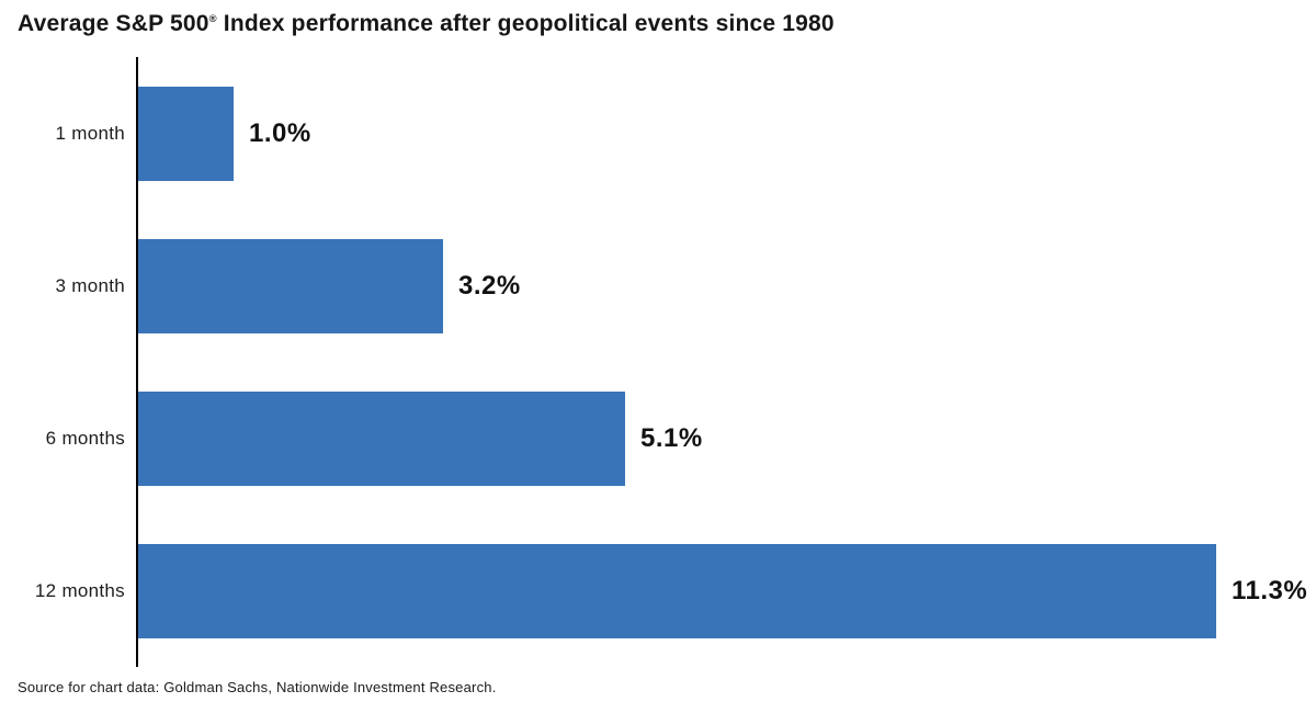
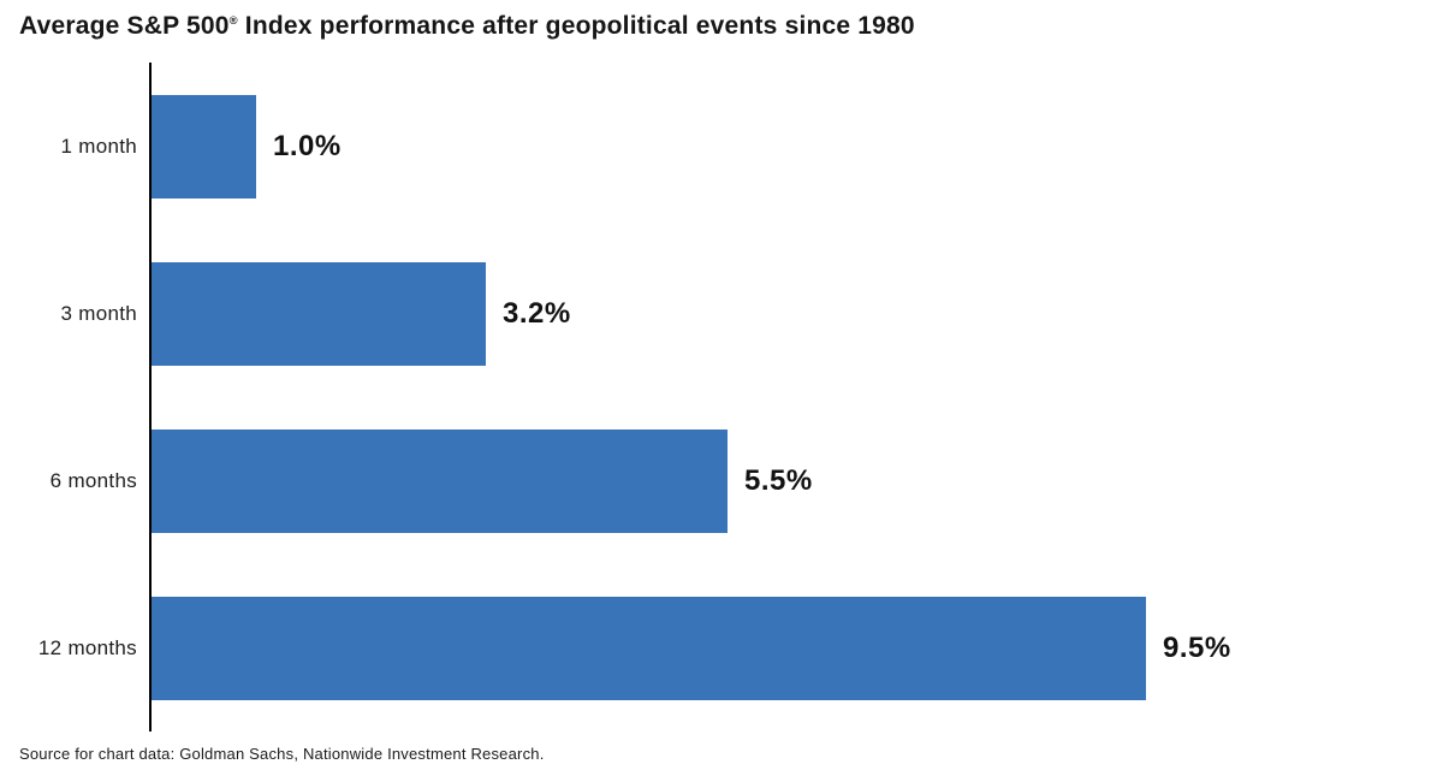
6 months: 5.1% -> 5.5%
12 months: 11.3% -> 9.5%
